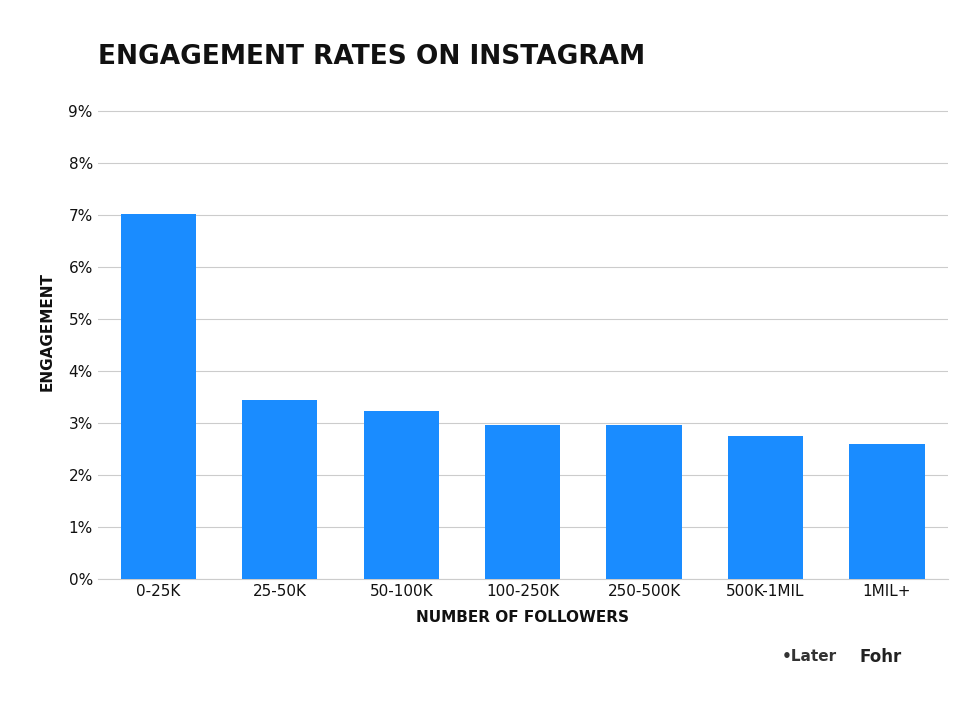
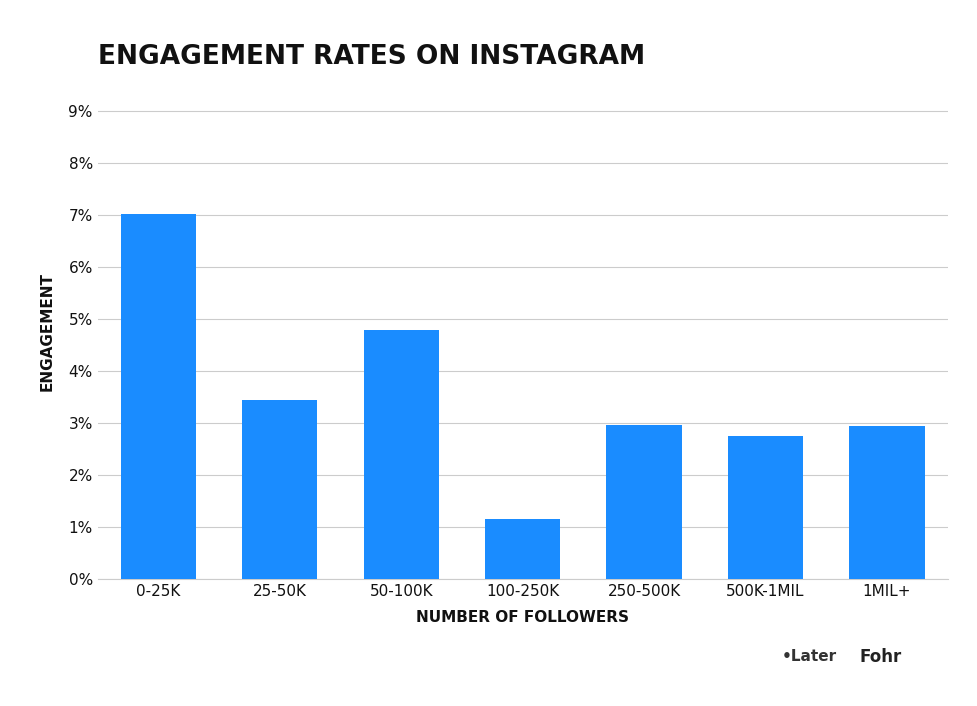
50-100K: 3.22% -> 4.78%
100-250K: 2.95% -> 1.16%
1MIL+: 2.59% -> 2.94%
